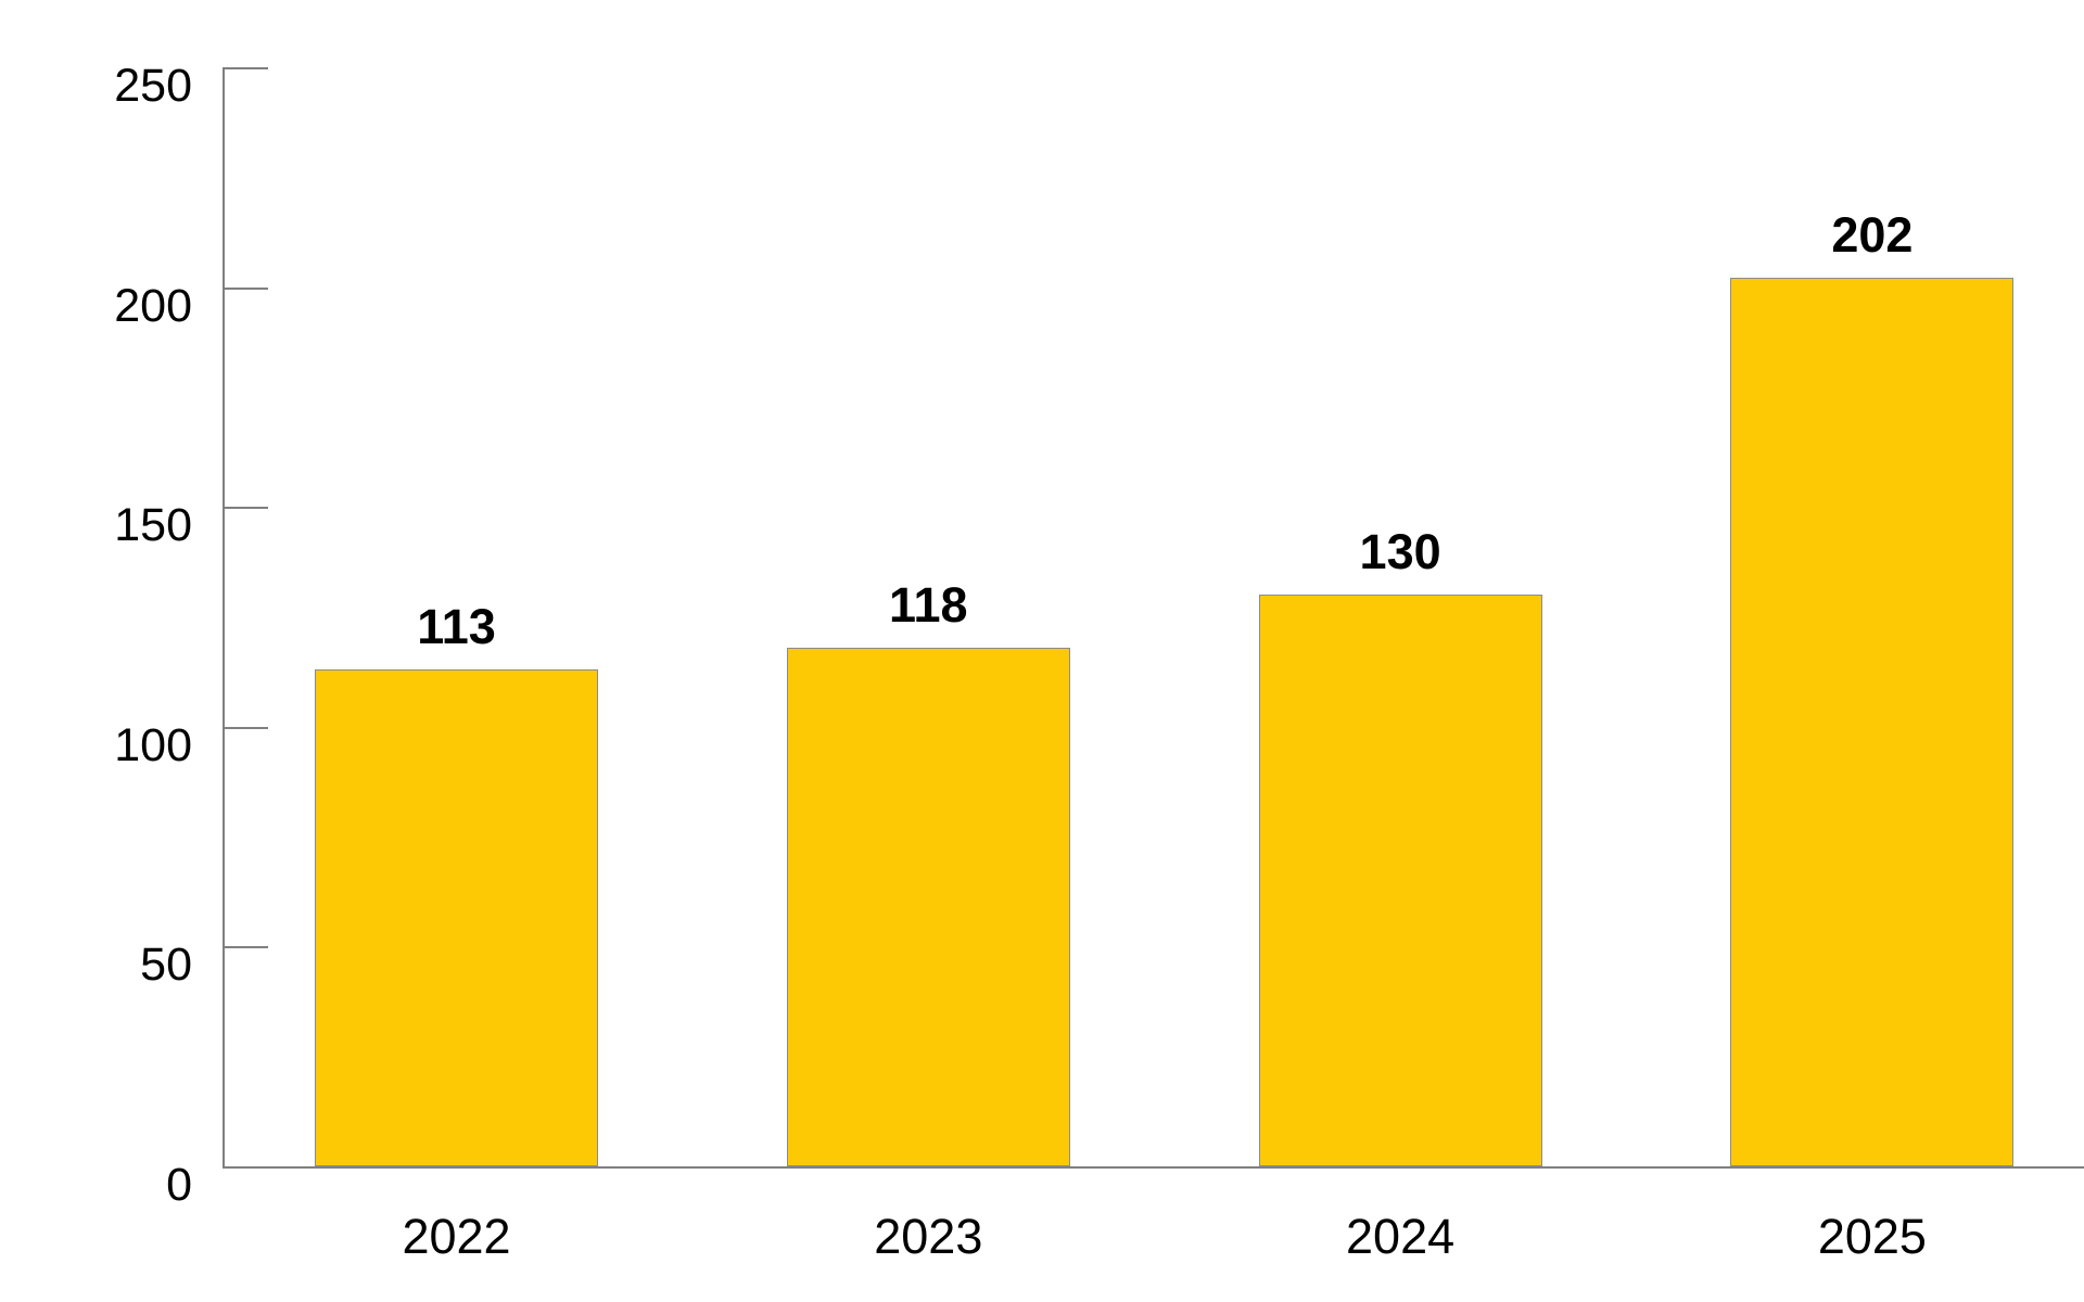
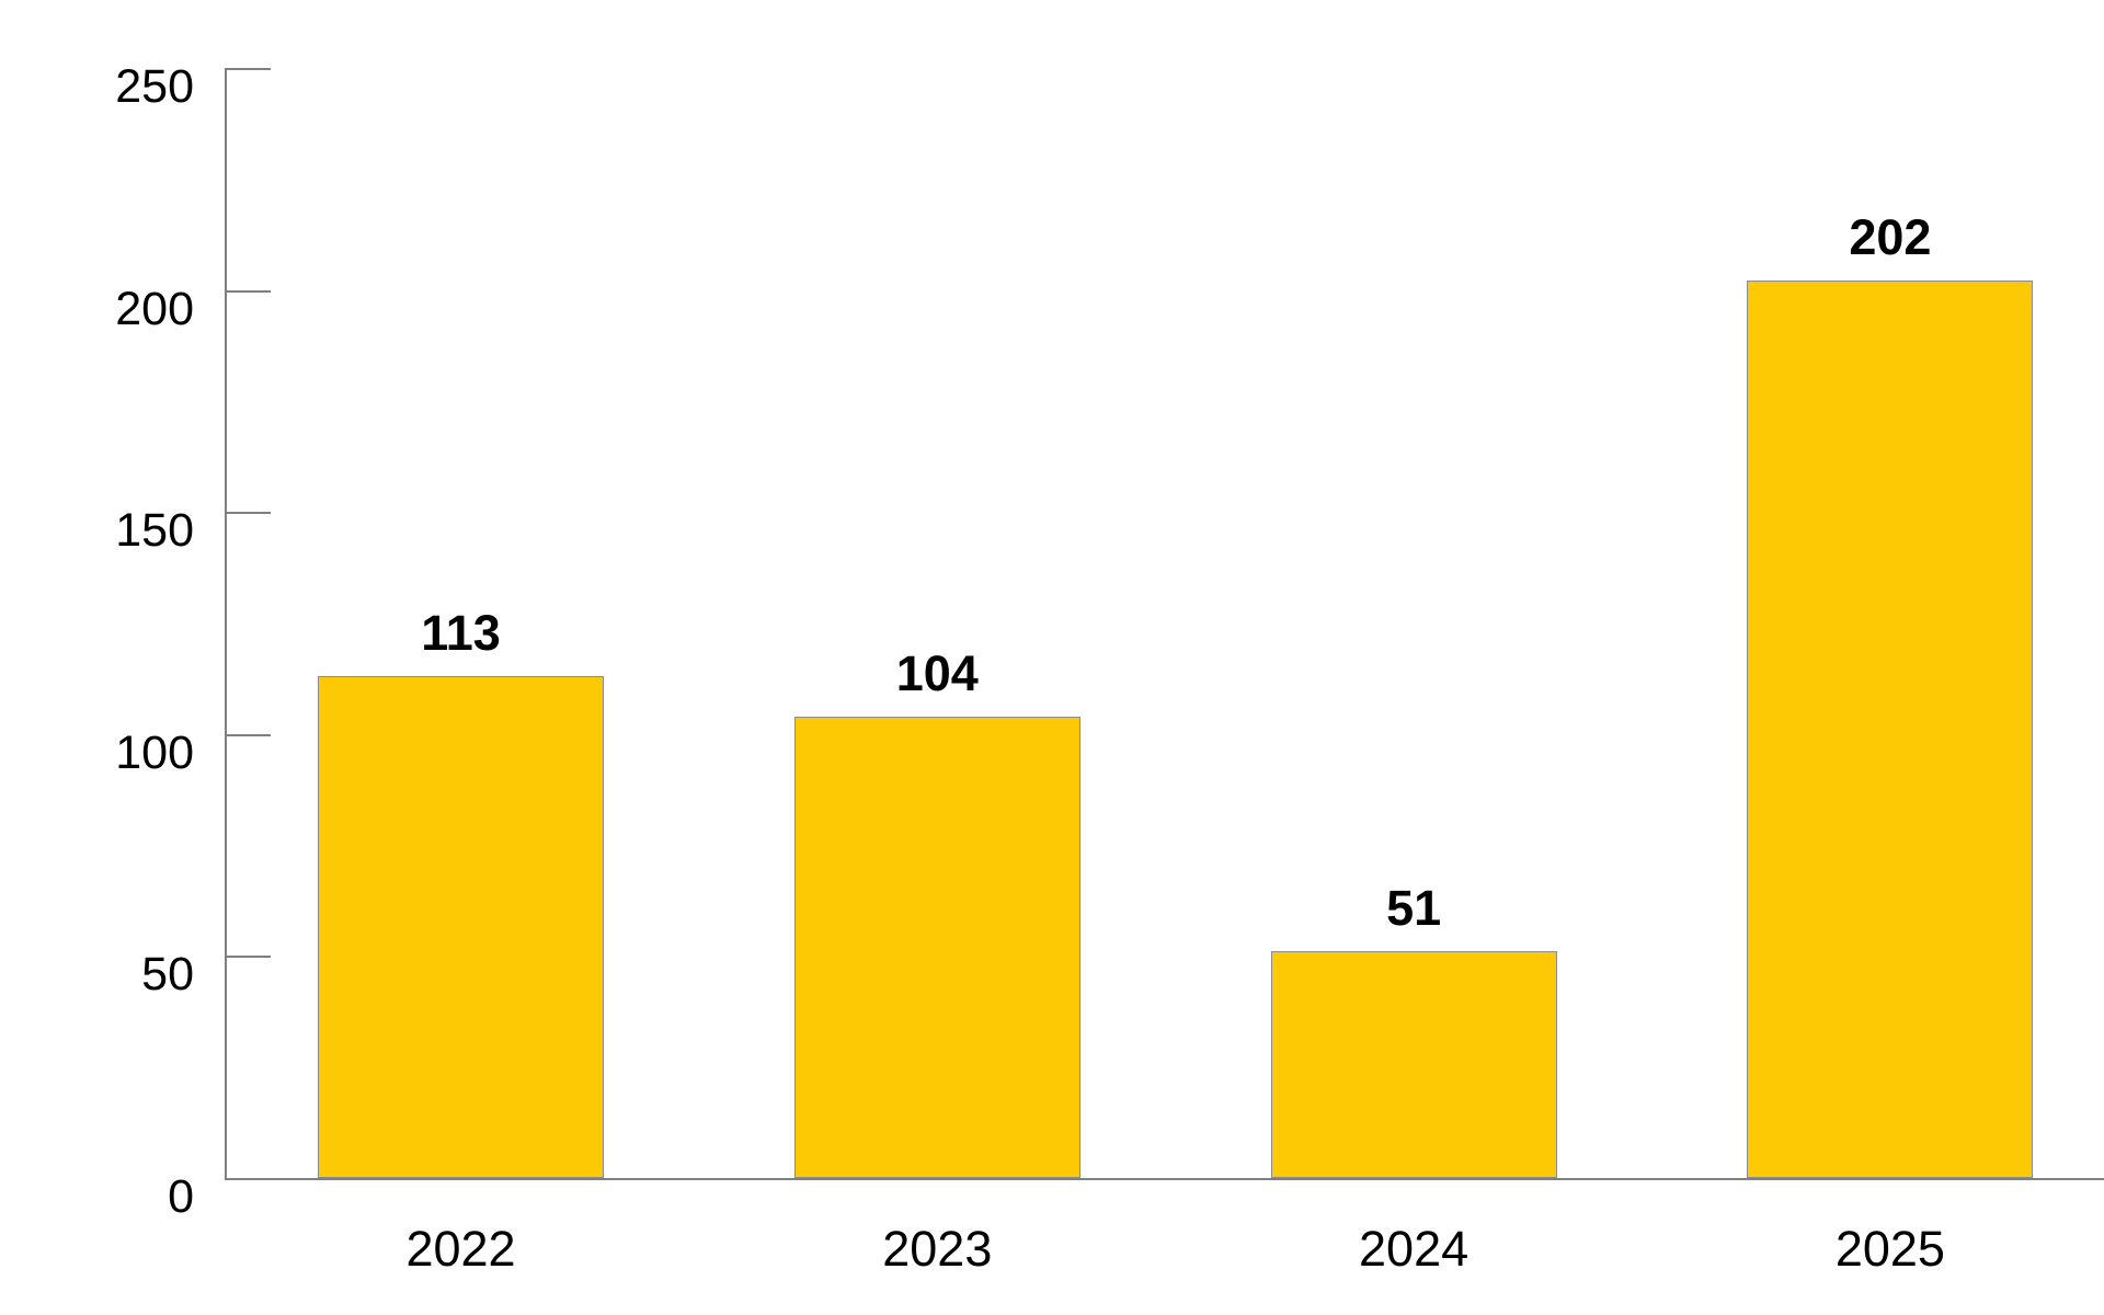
2023: 118 -> 104
2024: 130 -> 51
